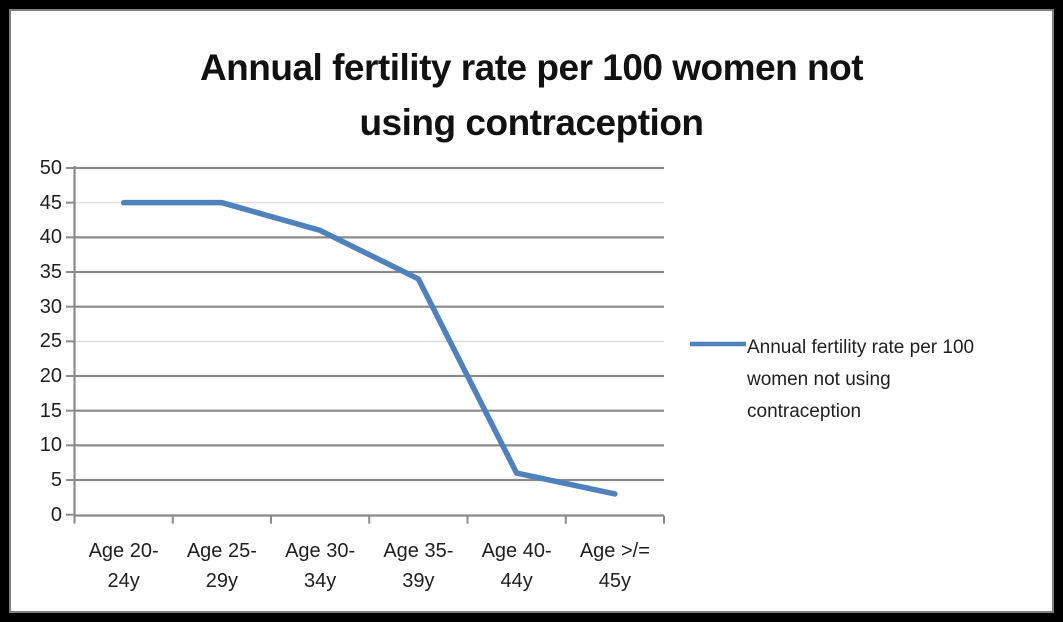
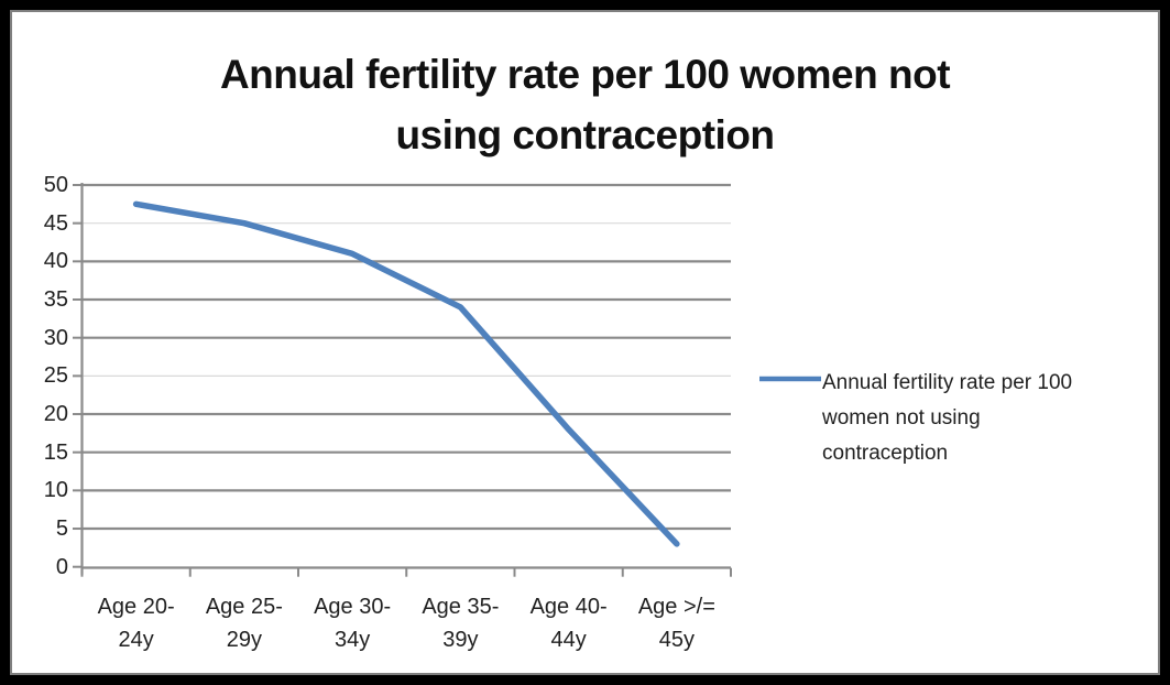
Age 20-24y: 45 -> 48
Age 40-44y: 6 -> 18
